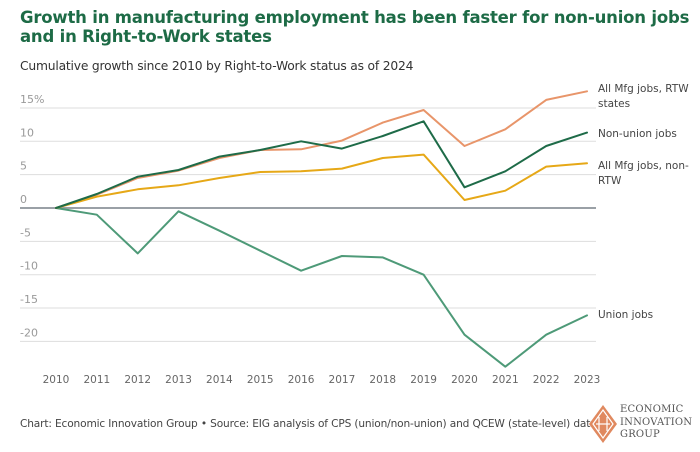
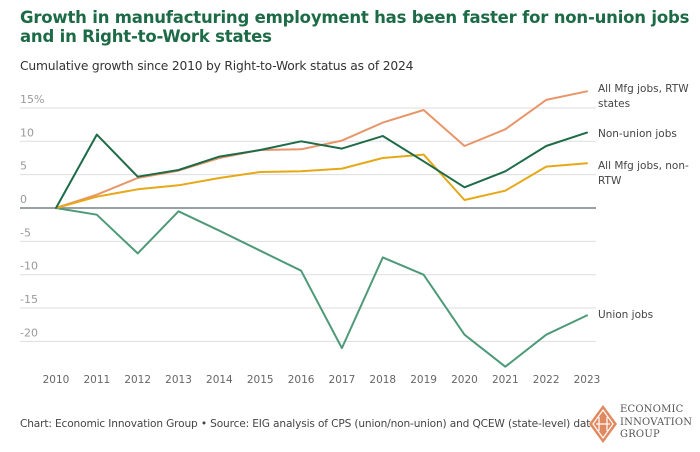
Non-union jobs/2011: 2% -> 11%
Union jobs/2017: -7% -> -21%
Non-union jobs/2019: 13% -> 7%
